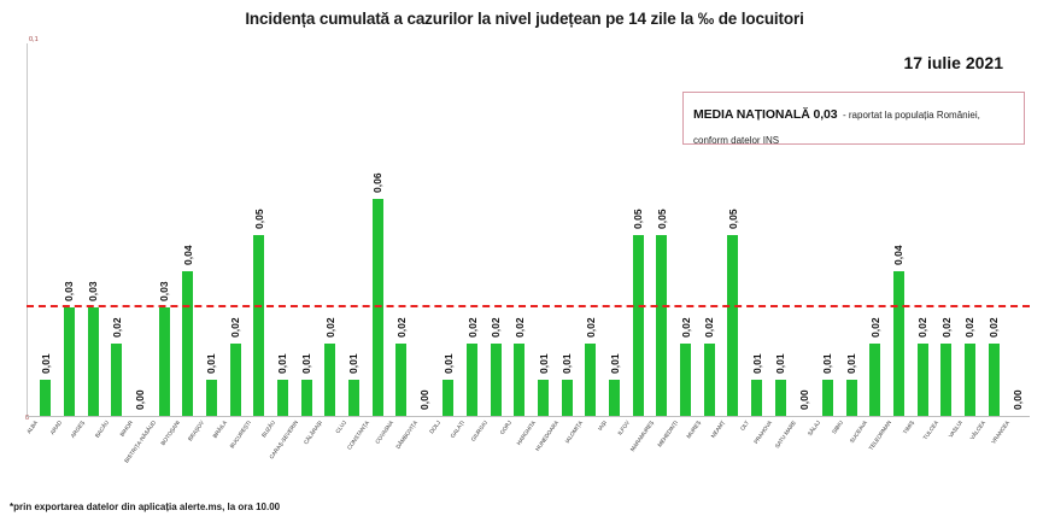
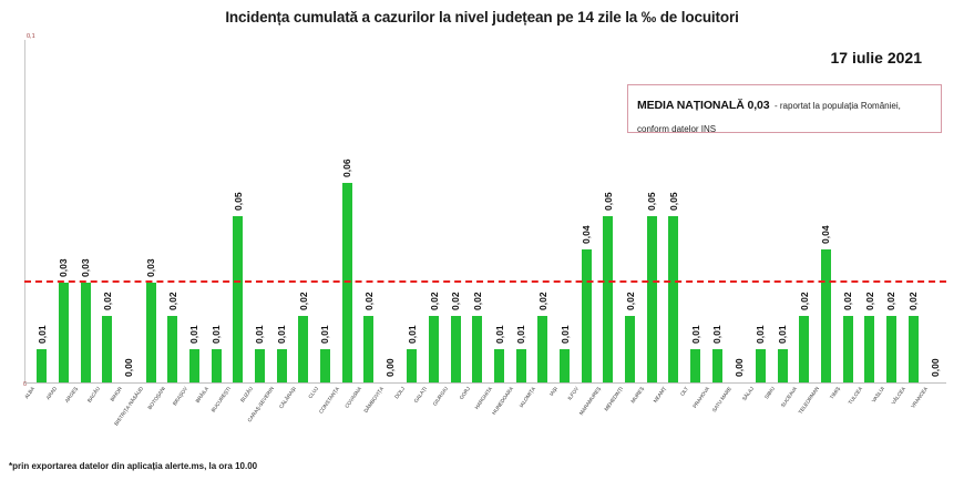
BOTOȘANI: 0,04 -> 0,02
BRĂILA: 0,02 -> 0,01
ILFOV: 0,05 -> 0,04
MUREȘ: 0,02 -> 0,05
